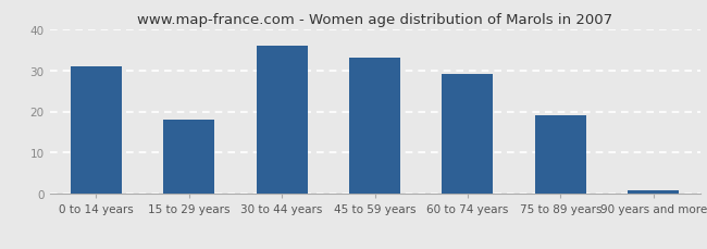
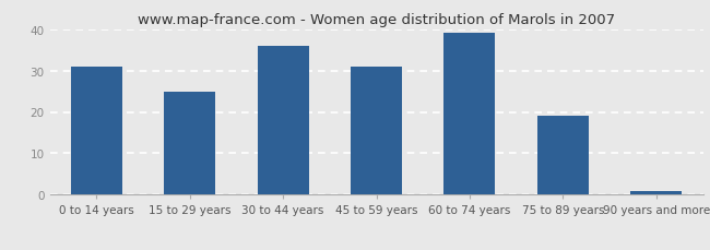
15 to 29 years: 18 -> 25
45 to 59 years: 33 -> 31
60 to 74 years: 29 -> 39
